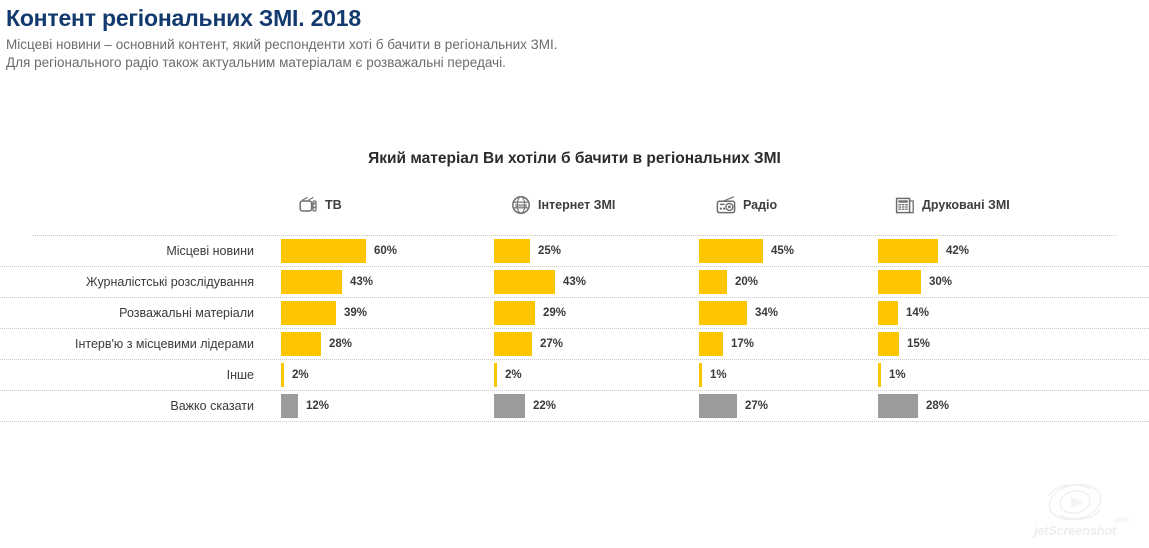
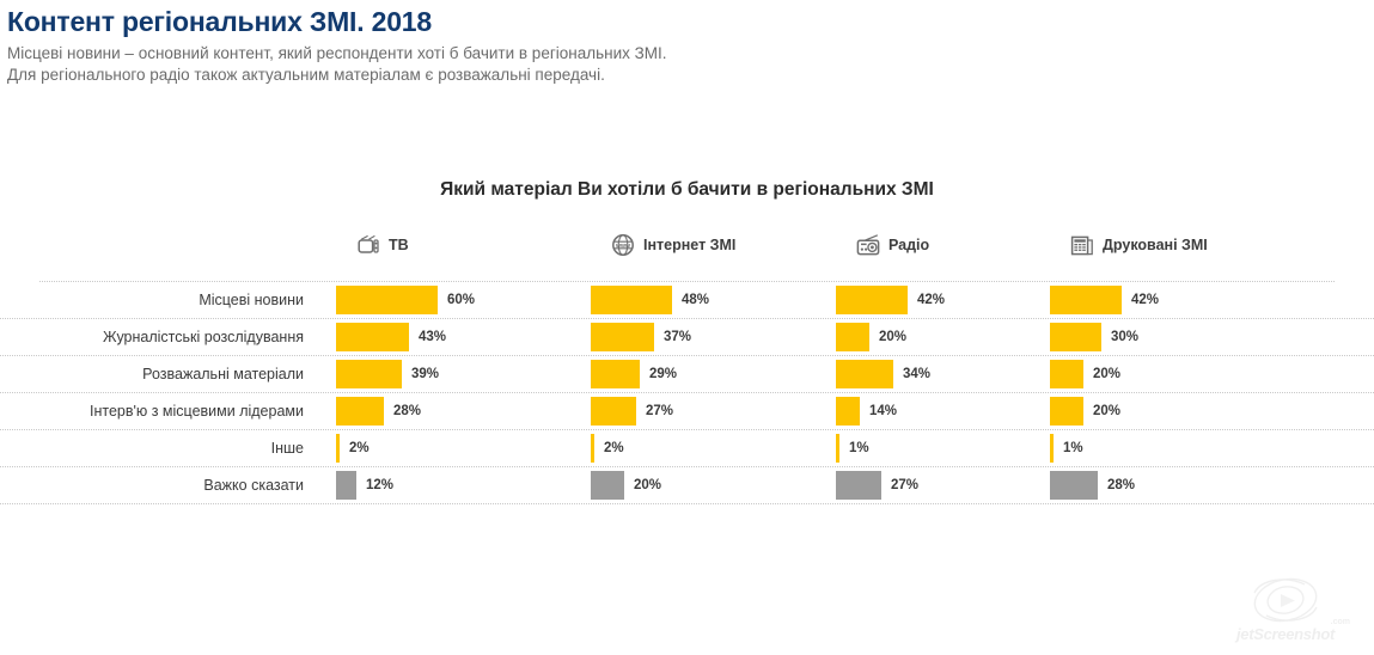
Інтернет ЗМІ/Місцеві новини: 25% -> 48%
Радіо/Місцеві новини: 45% -> 42%
Інтернет ЗМІ/Журналістські розслідування: 43% -> 37%
Друковані ЗМІ/Розважальні матеріали: 14% -> 20%
Радіо/Інтерв'ю з місцевими лідерами: 17% -> 14%
Друковані ЗМІ/Інтерв'ю з місцевими лідерами: 15% -> 20%
Інтернет ЗМІ/Важко сказати: 22% -> 20%
